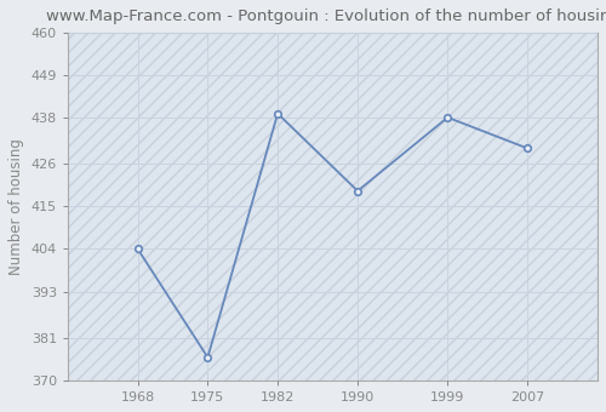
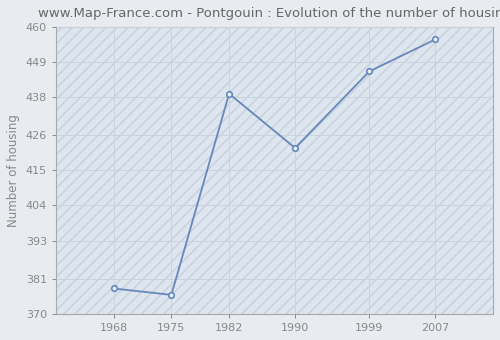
1968: 404 -> 378
1990: 419 -> 422
1999: 438 -> 446
2007: 430 -> 456
